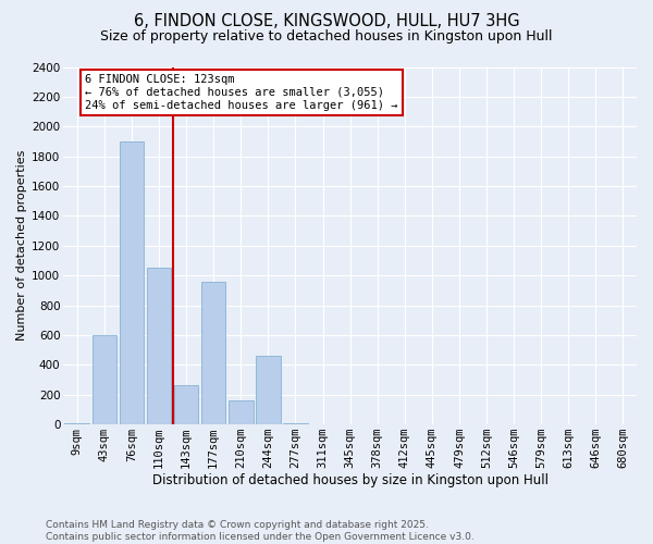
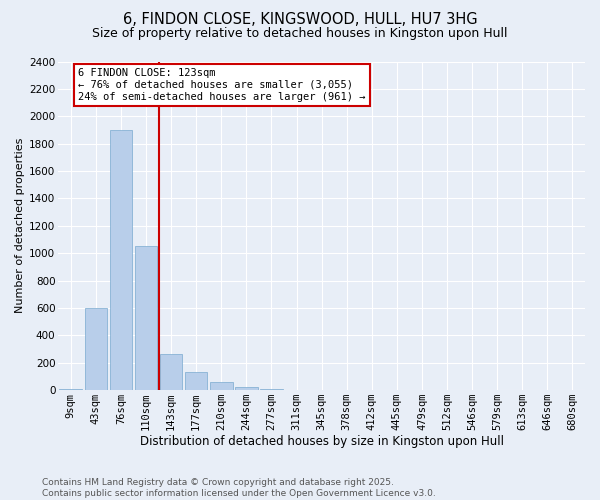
177sqm: 960 -> 130
210sqm: 160 -> 60
244sqm: 460 -> 20
